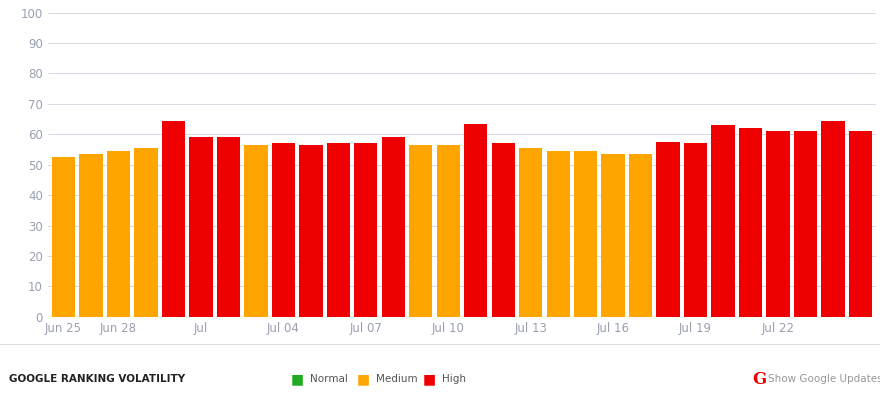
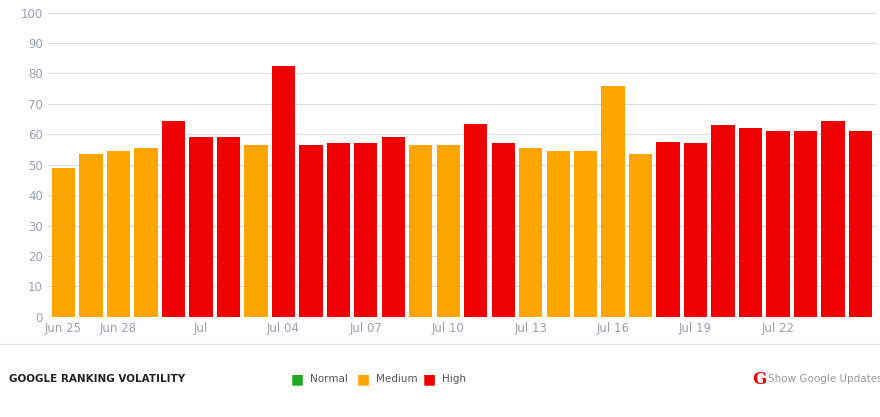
Jun 25: 52.5 -> 49.0
Jul 04: 57.0 -> 82.5
Jul 16: 53.5 -> 76.0
